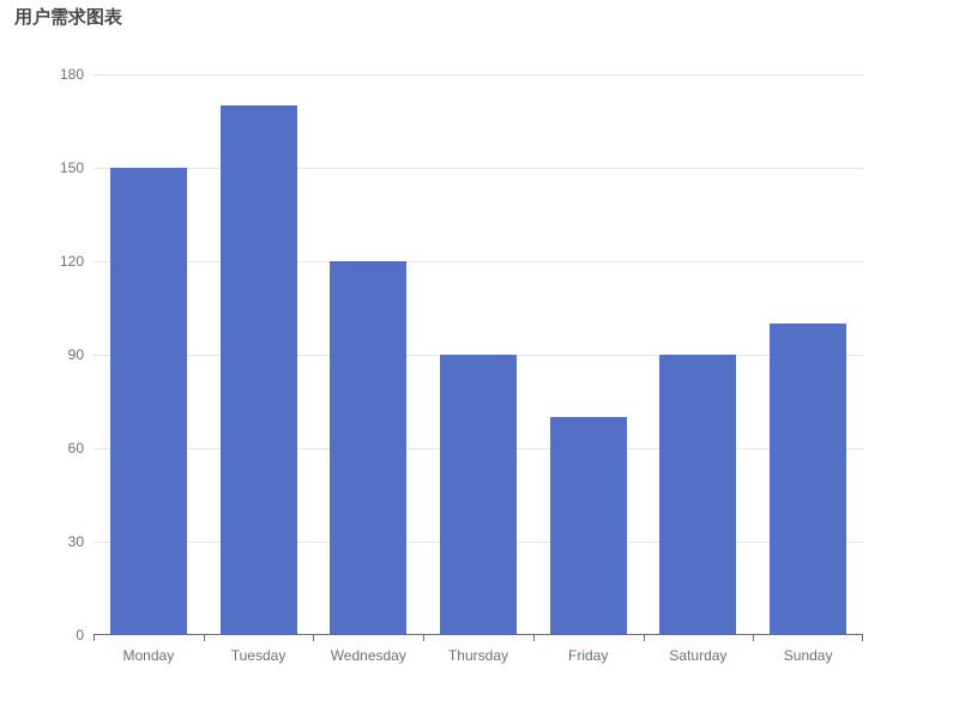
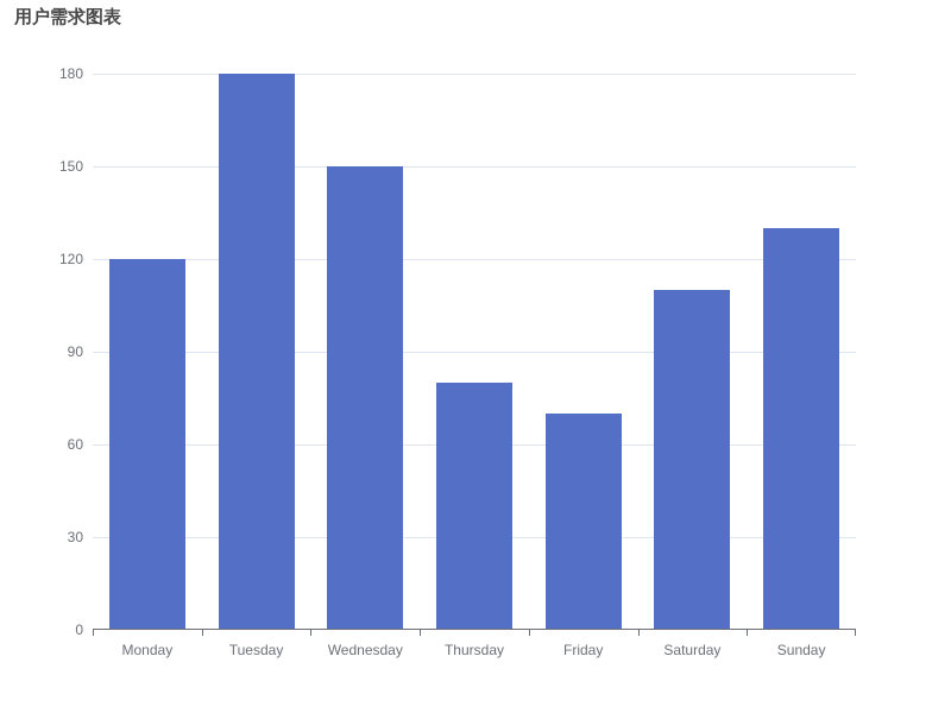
Monday: 150 -> 120
Tuesday: 170 -> 180
Wednesday: 120 -> 150
Thursday: 90 -> 80
Saturday: 90 -> 110
Sunday: 100 -> 130
